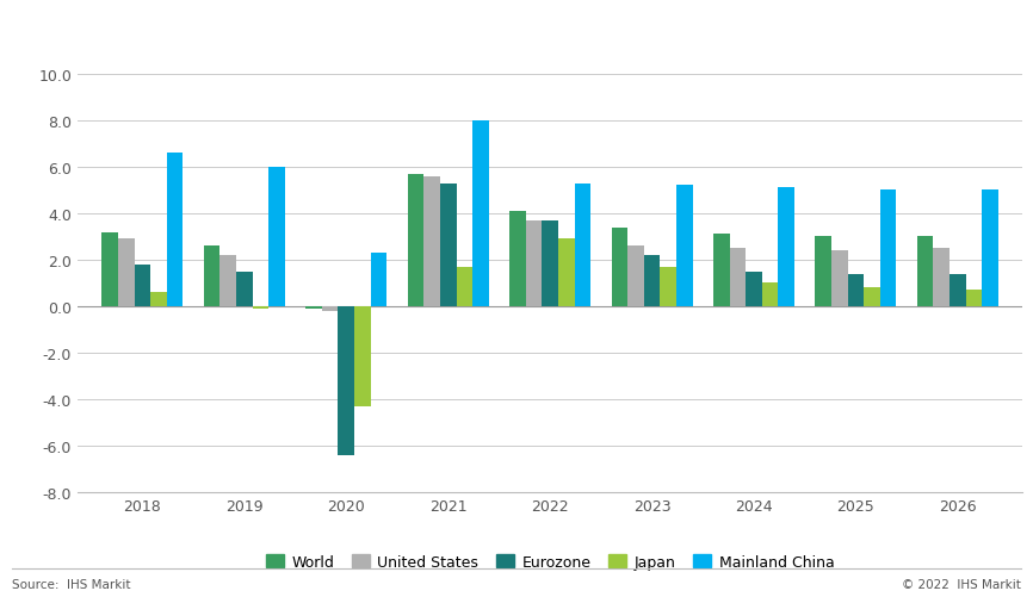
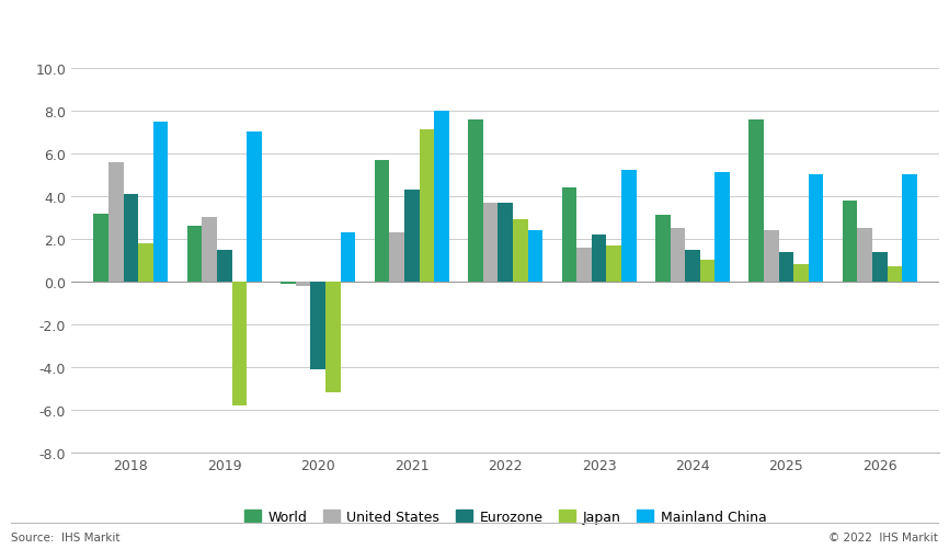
United States/2018: 2.9 -> 5.6
Eurozone/2018: 1.8 -> 4.1
Japan/2018: 0.6 -> 1.8
Mainland China/2018: 6.6 -> 7.5
United States/2019: 2.2 -> 3.0
Japan/2019: -0.1 -> -5.8
Mainland China/2019: 6.0 -> 7.0
Eurozone/2020: -6.4 -> -4.1
Japan/2020: -4.3 -> -5.2
United States/2021: 5.6 -> 2.3
Eurozone/2021: 5.3 -> 4.3
Japan/2021: 1.7 -> 7.1
World/2022: 4.1 -> 7.6
Mainland China/2022: 5.3 -> 2.4
World/2023: 3.4 -> 4.4
United States/2023: 2.6 -> 1.6
World/2025: 3.0 -> 7.6
World/2026: 3.0 -> 3.8
